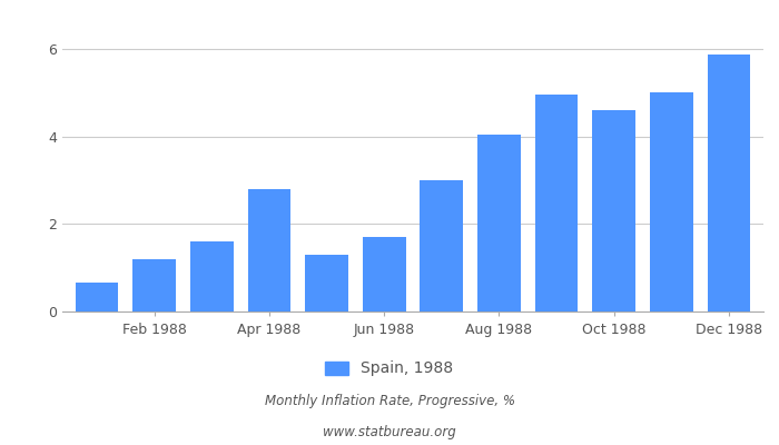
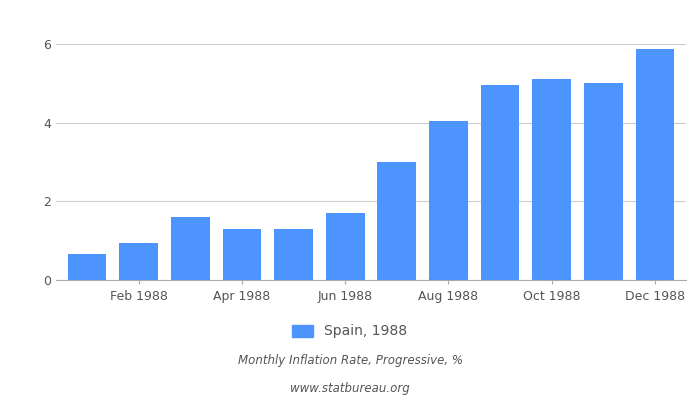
Feb 1988: 1.20 -> 0.95
Apr 1988: 2.80 -> 1.30
Oct 1988: 4.60 -> 5.10
